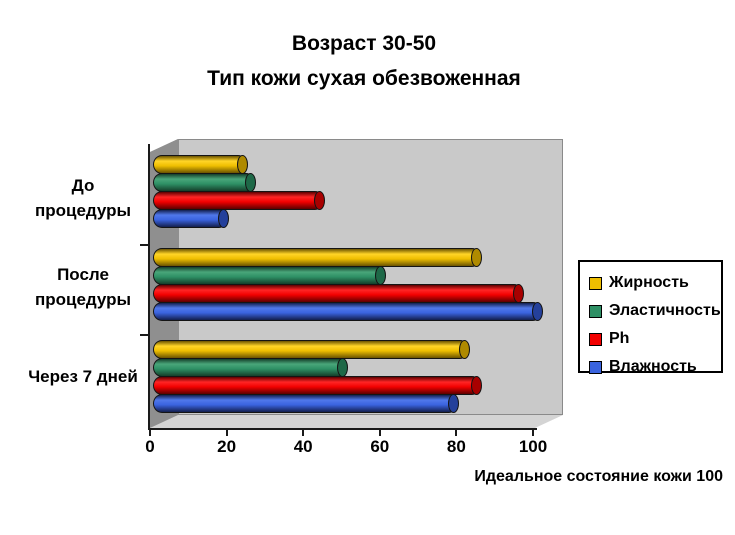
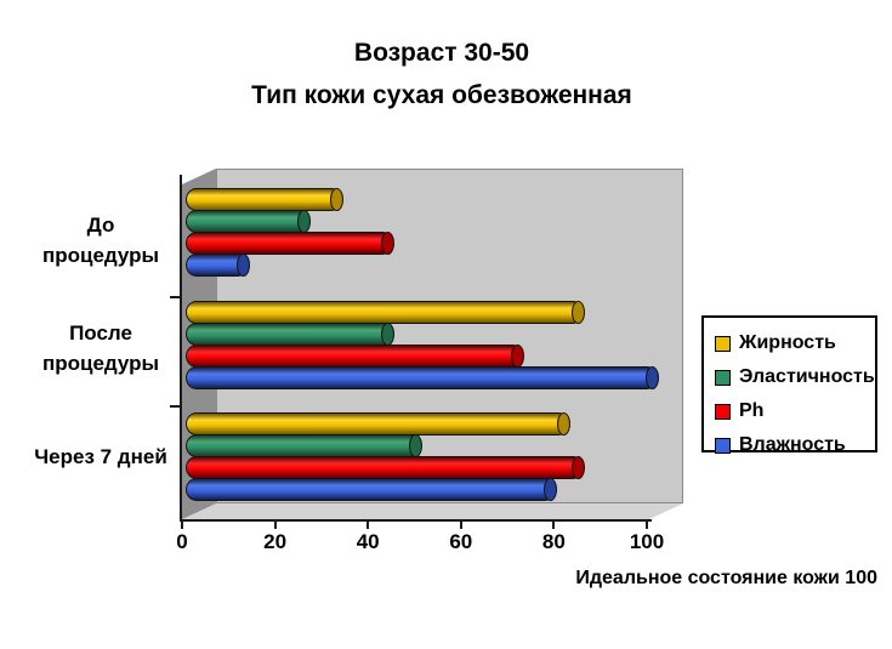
Жирность/До процедуры: 23 -> 32
Влажность/До процедуры: 18 -> 12
Эластичность/После процедуры: 59 -> 43
Ph/После процедуры: 95 -> 71
